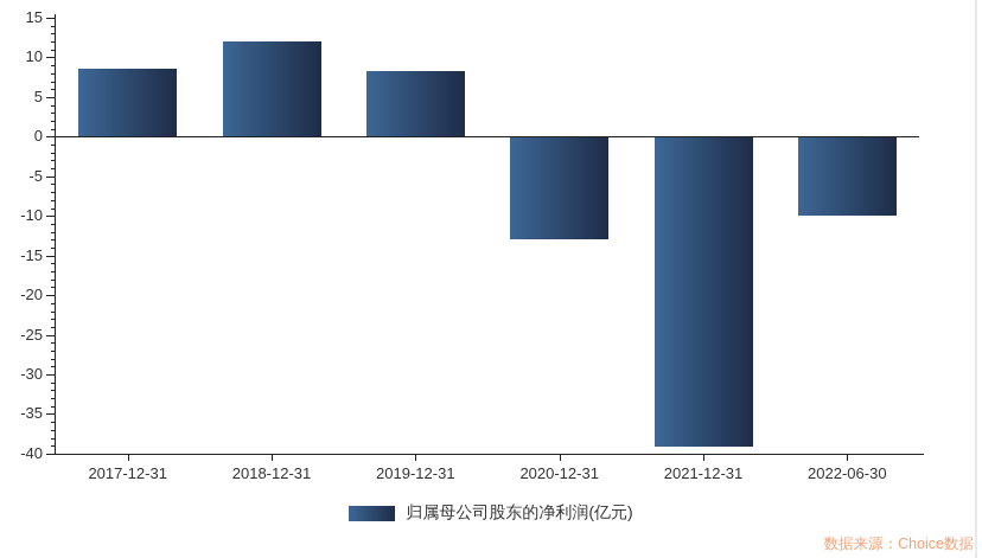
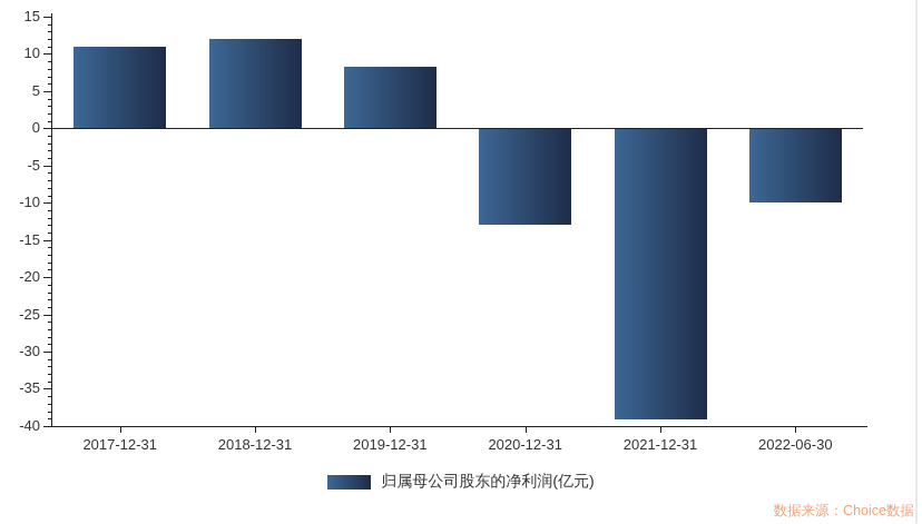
2017-12-31: 9 -> 11
